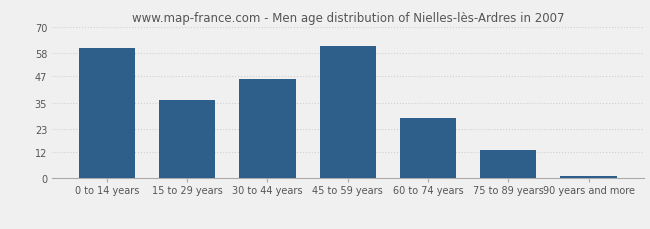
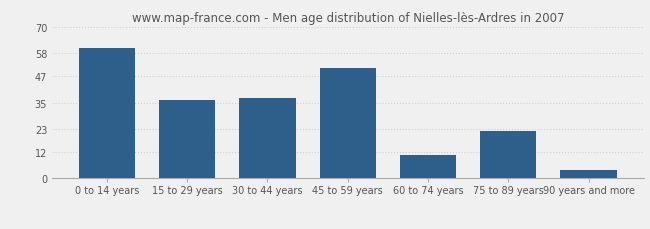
30 to 44 years: 46 -> 37
45 to 59 years: 61 -> 51
60 to 74 years: 28 -> 11
75 to 89 years: 13 -> 22
90 years and more: 1 -> 4
